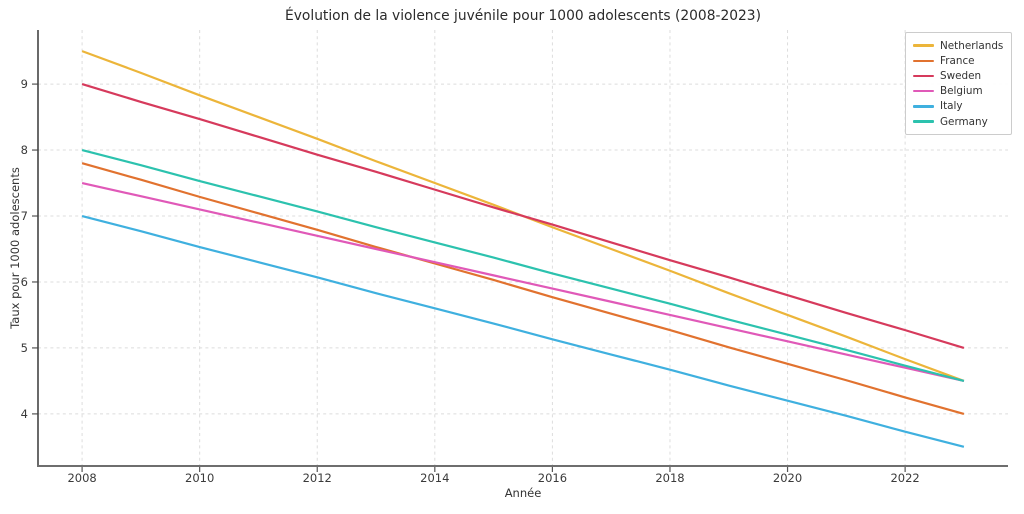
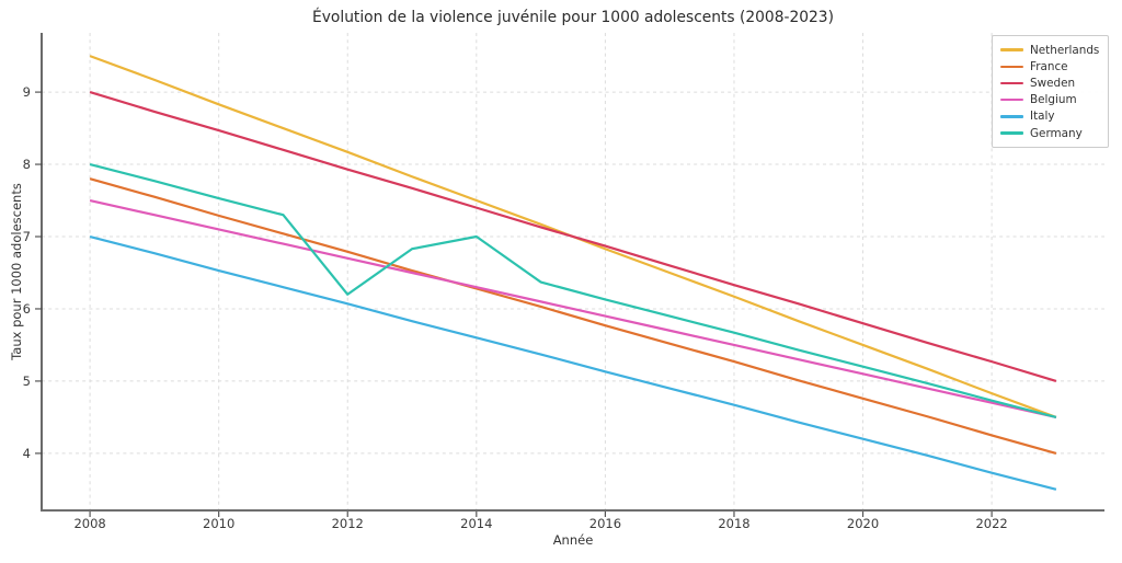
Germany/2012: 7.1 -> 6.2
Germany/2014: 6.6 -> 7.0
